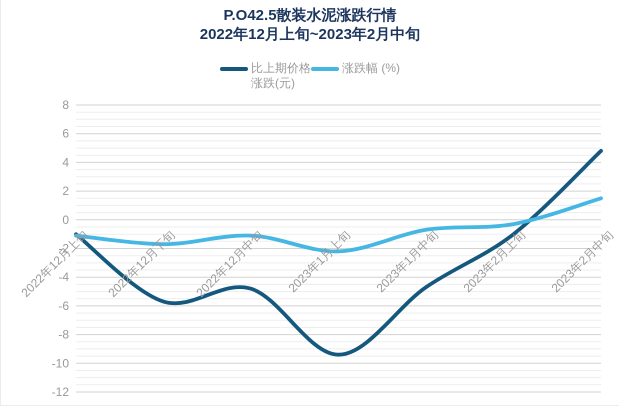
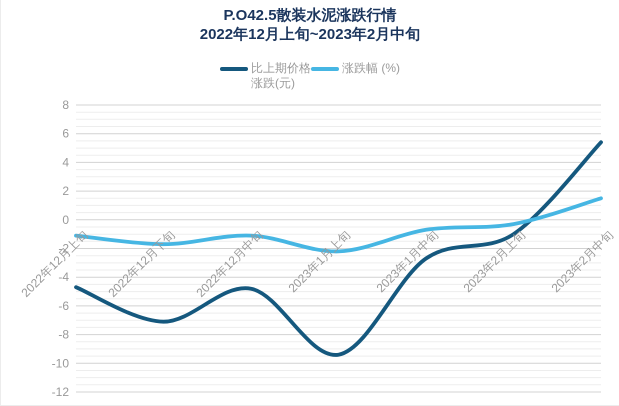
比上期价格涨跌(元)/2022年12月上旬: -1.0 -> -4.7
比上期价格涨跌(元)/2022年12月下旬: -5.7 -> -7.1
比上期价格涨跌(元)/2023年1月中旬: -4.7 -> -2.7
比上期价格涨跌(元)/2023年2月中旬: 4.8 -> 5.4
